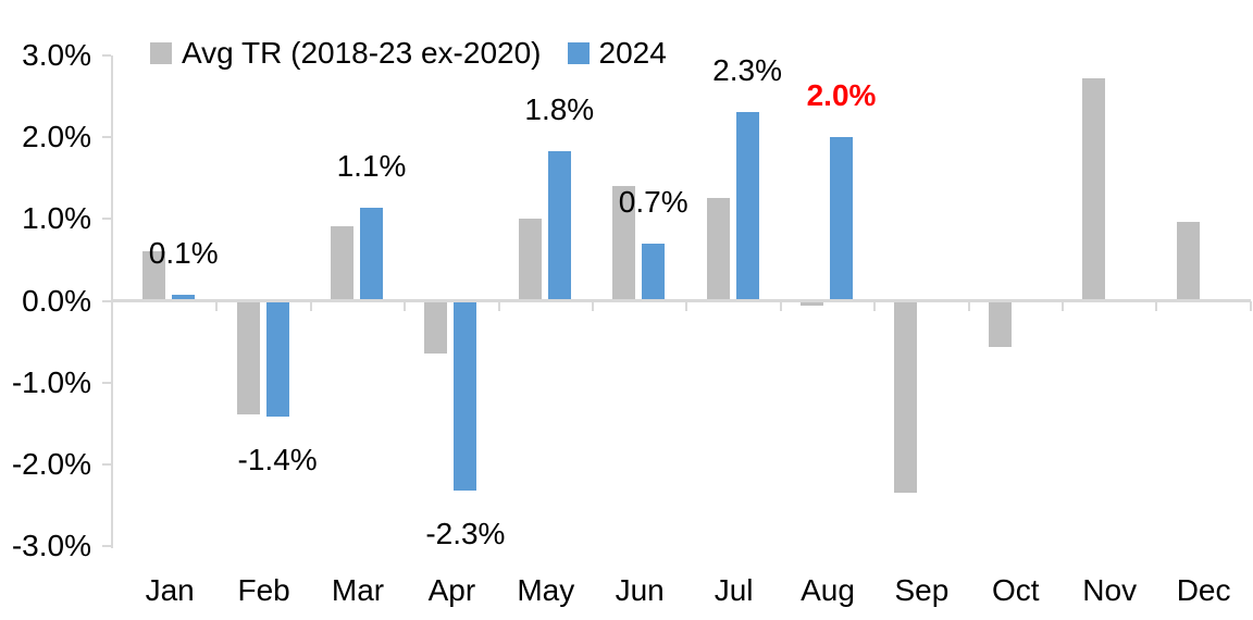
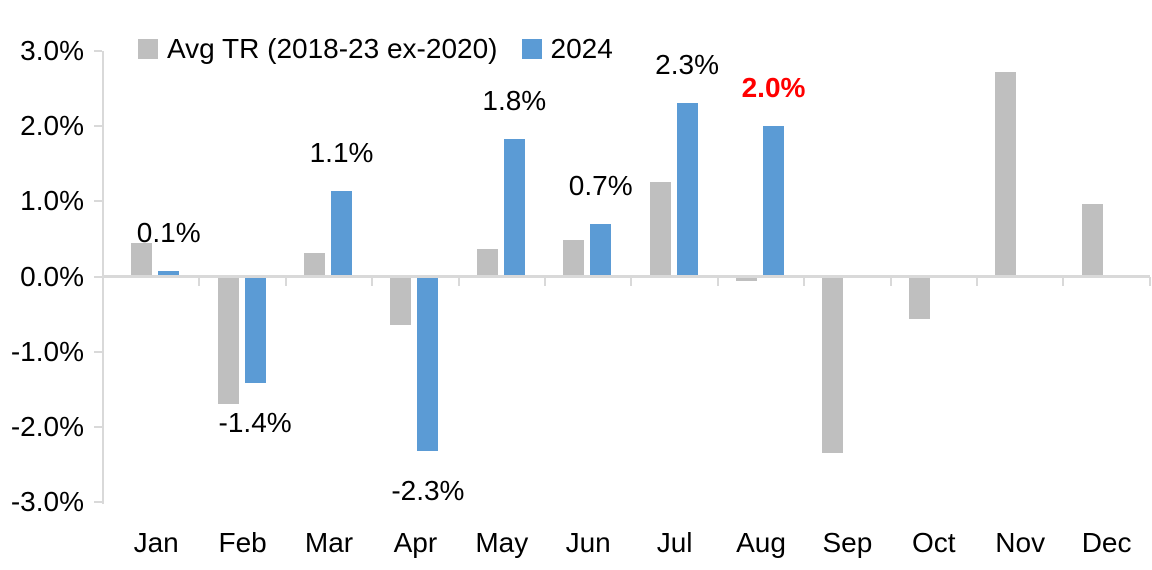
Avg TR (2018-23 ex-2020)/Jan: 0.6% -> 0.4%
Avg TR (2018-23 ex-2020)/Feb: -1.4% -> -1.7%
Avg TR (2018-23 ex-2020)/Mar: 0.9% -> 0.3%
Avg TR (2018-23 ex-2020)/May: 1.0% -> 0.4%
Avg TR (2018-23 ex-2020)/Jun: 1.4% -> 0.5%
